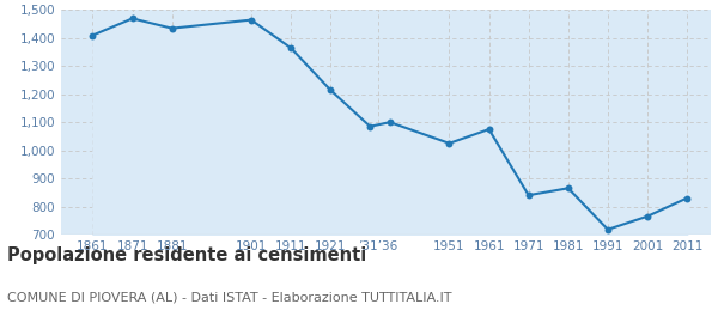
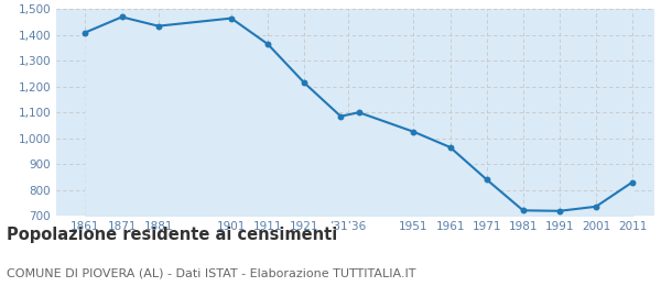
1961: 1,075 -> 965
1981: 865 -> 720
2001: 765 -> 735
